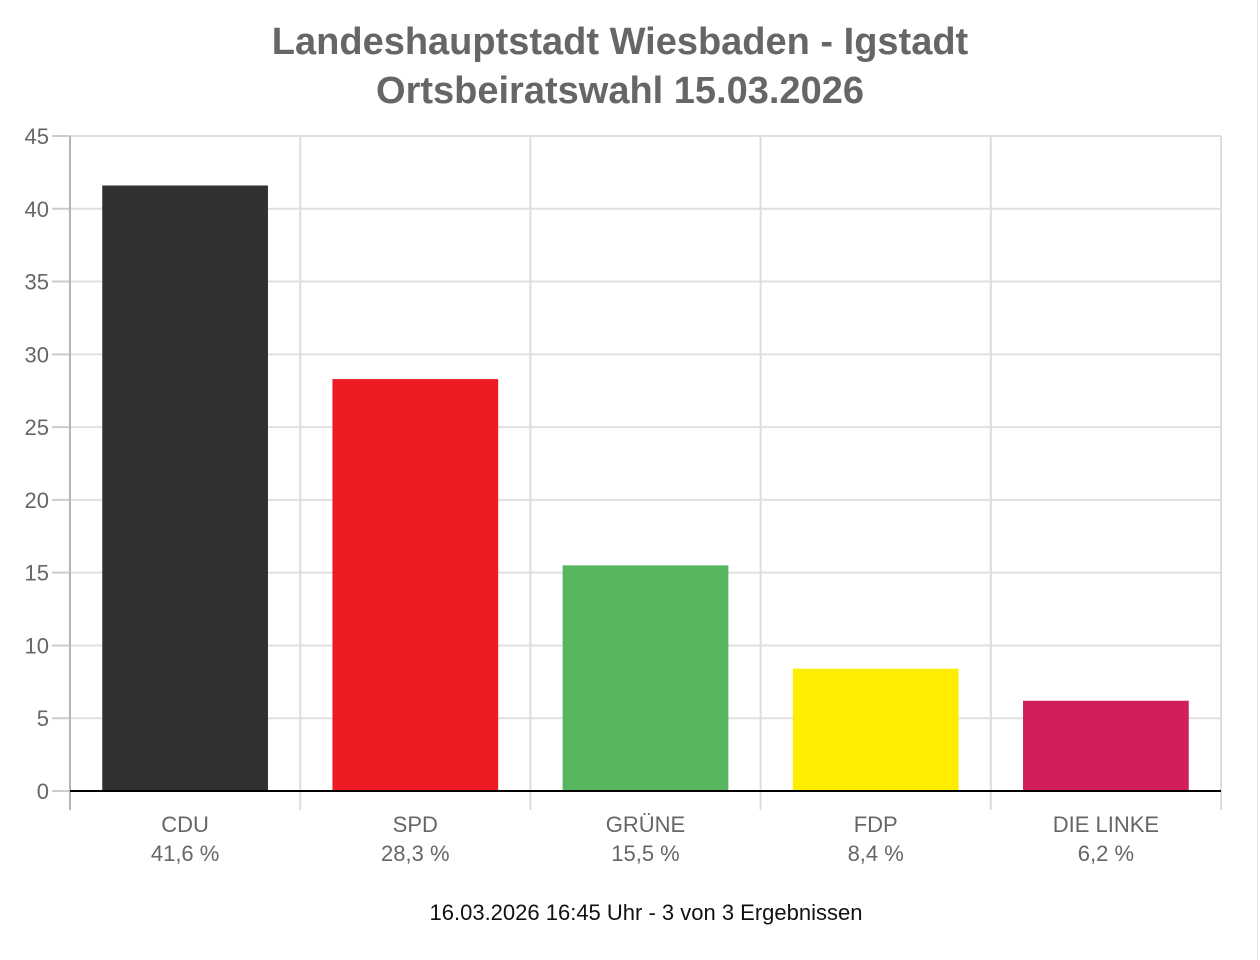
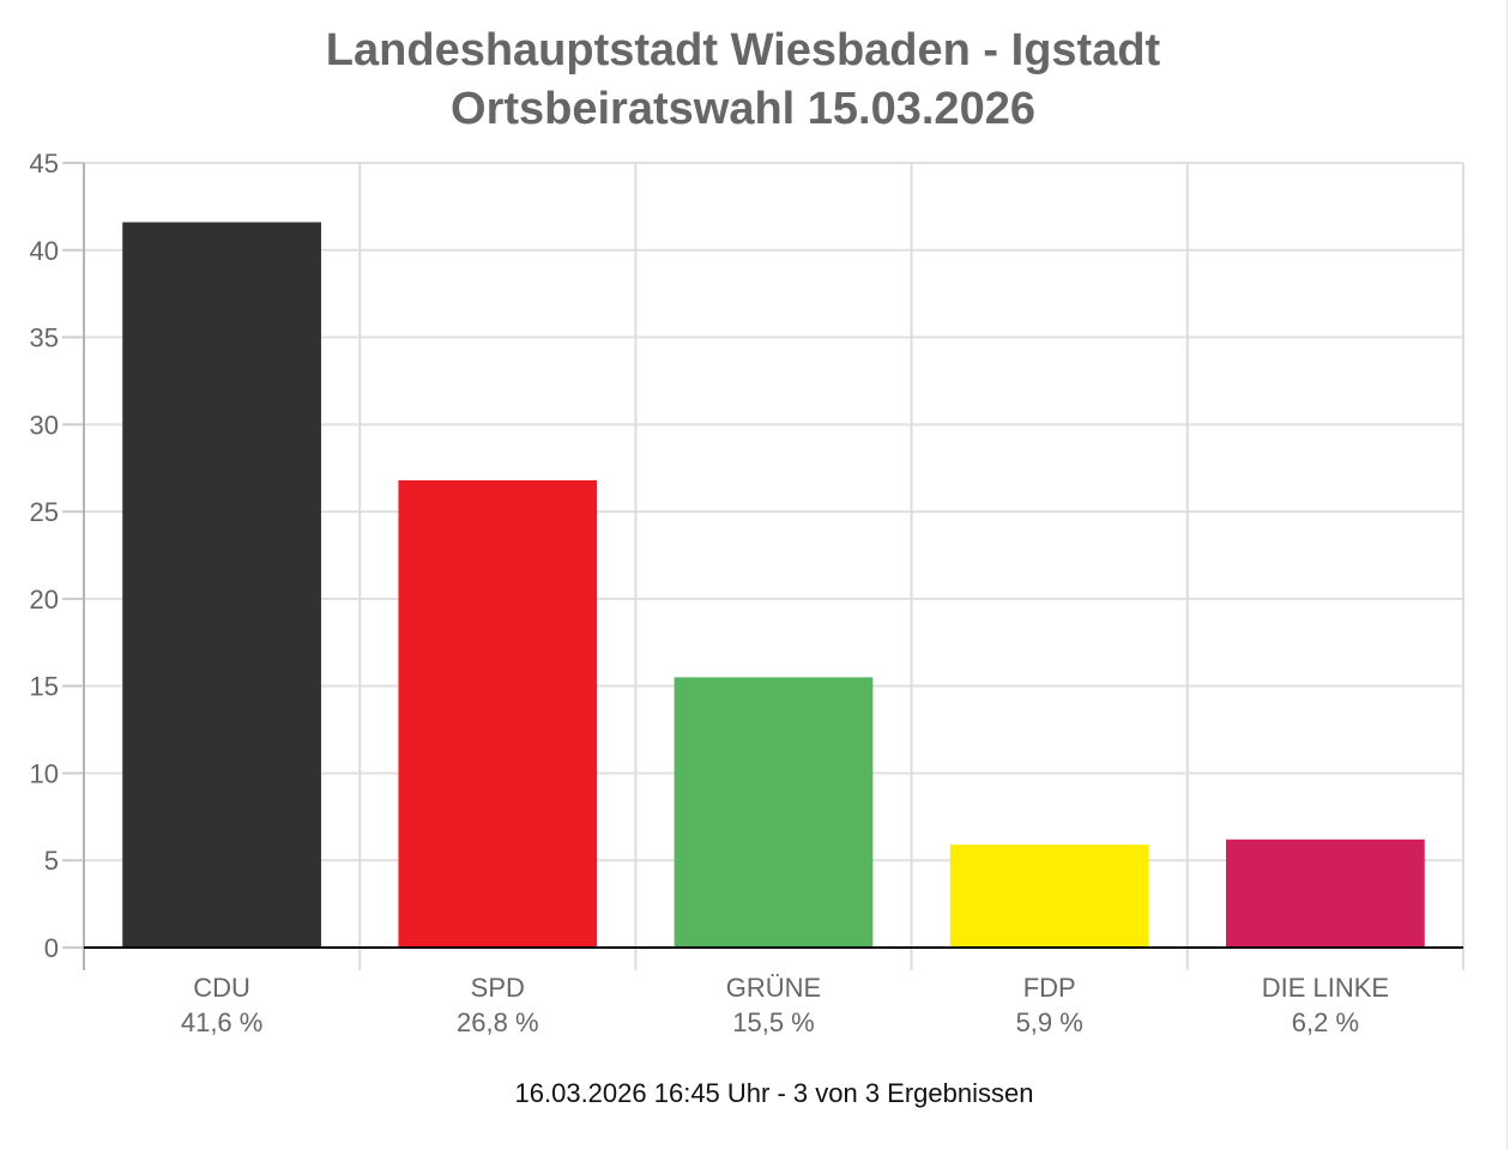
SPD: 28,3 -> 26,8
FDP: 8,4 -> 5,9
